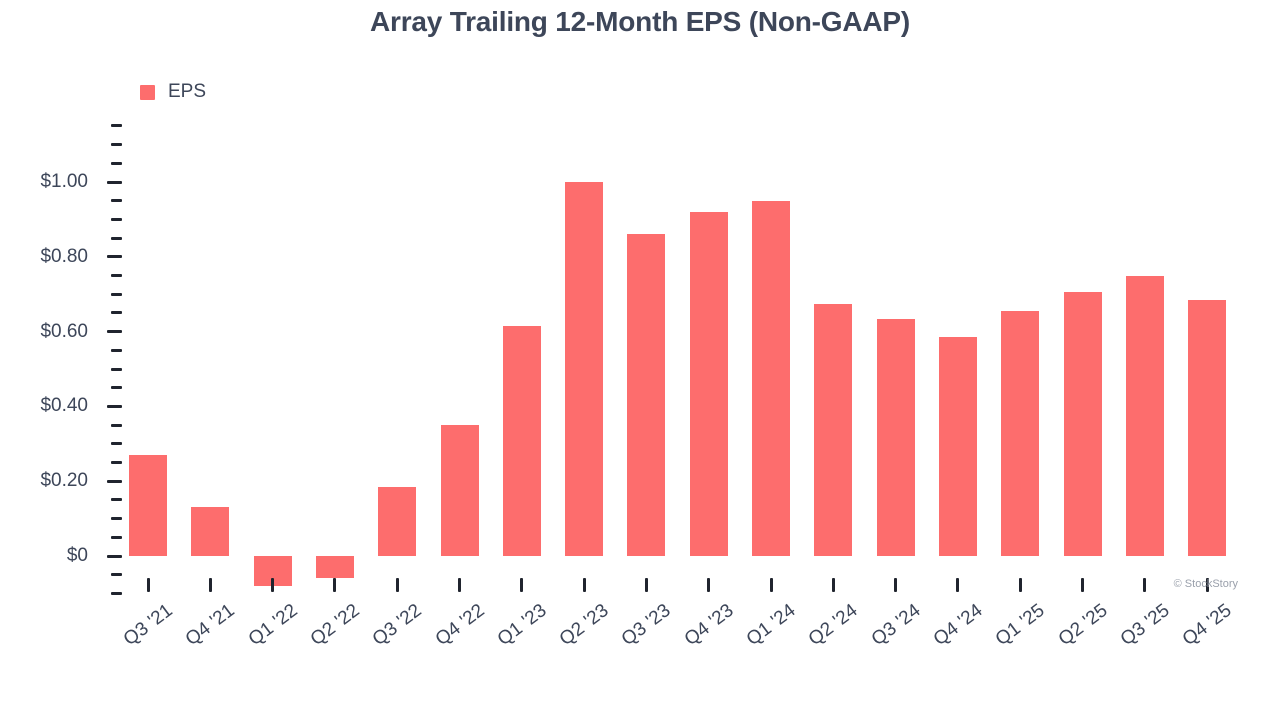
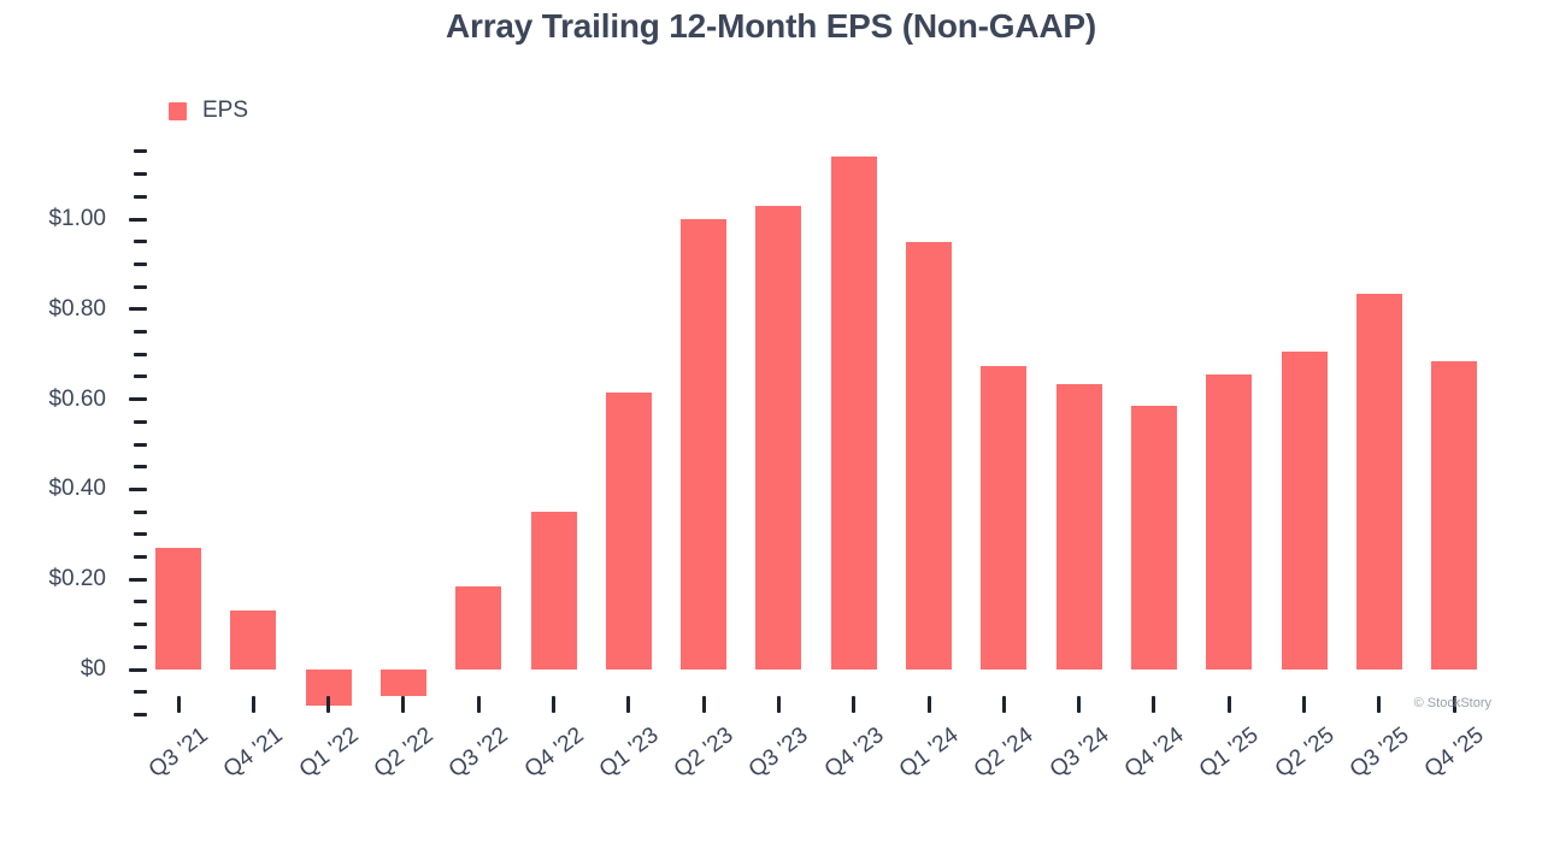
Q3 '23: $0.86 -> $1.03
Q4 '23: $0.92 -> $1.14
Q3 '25: $0.75 -> $0.83
